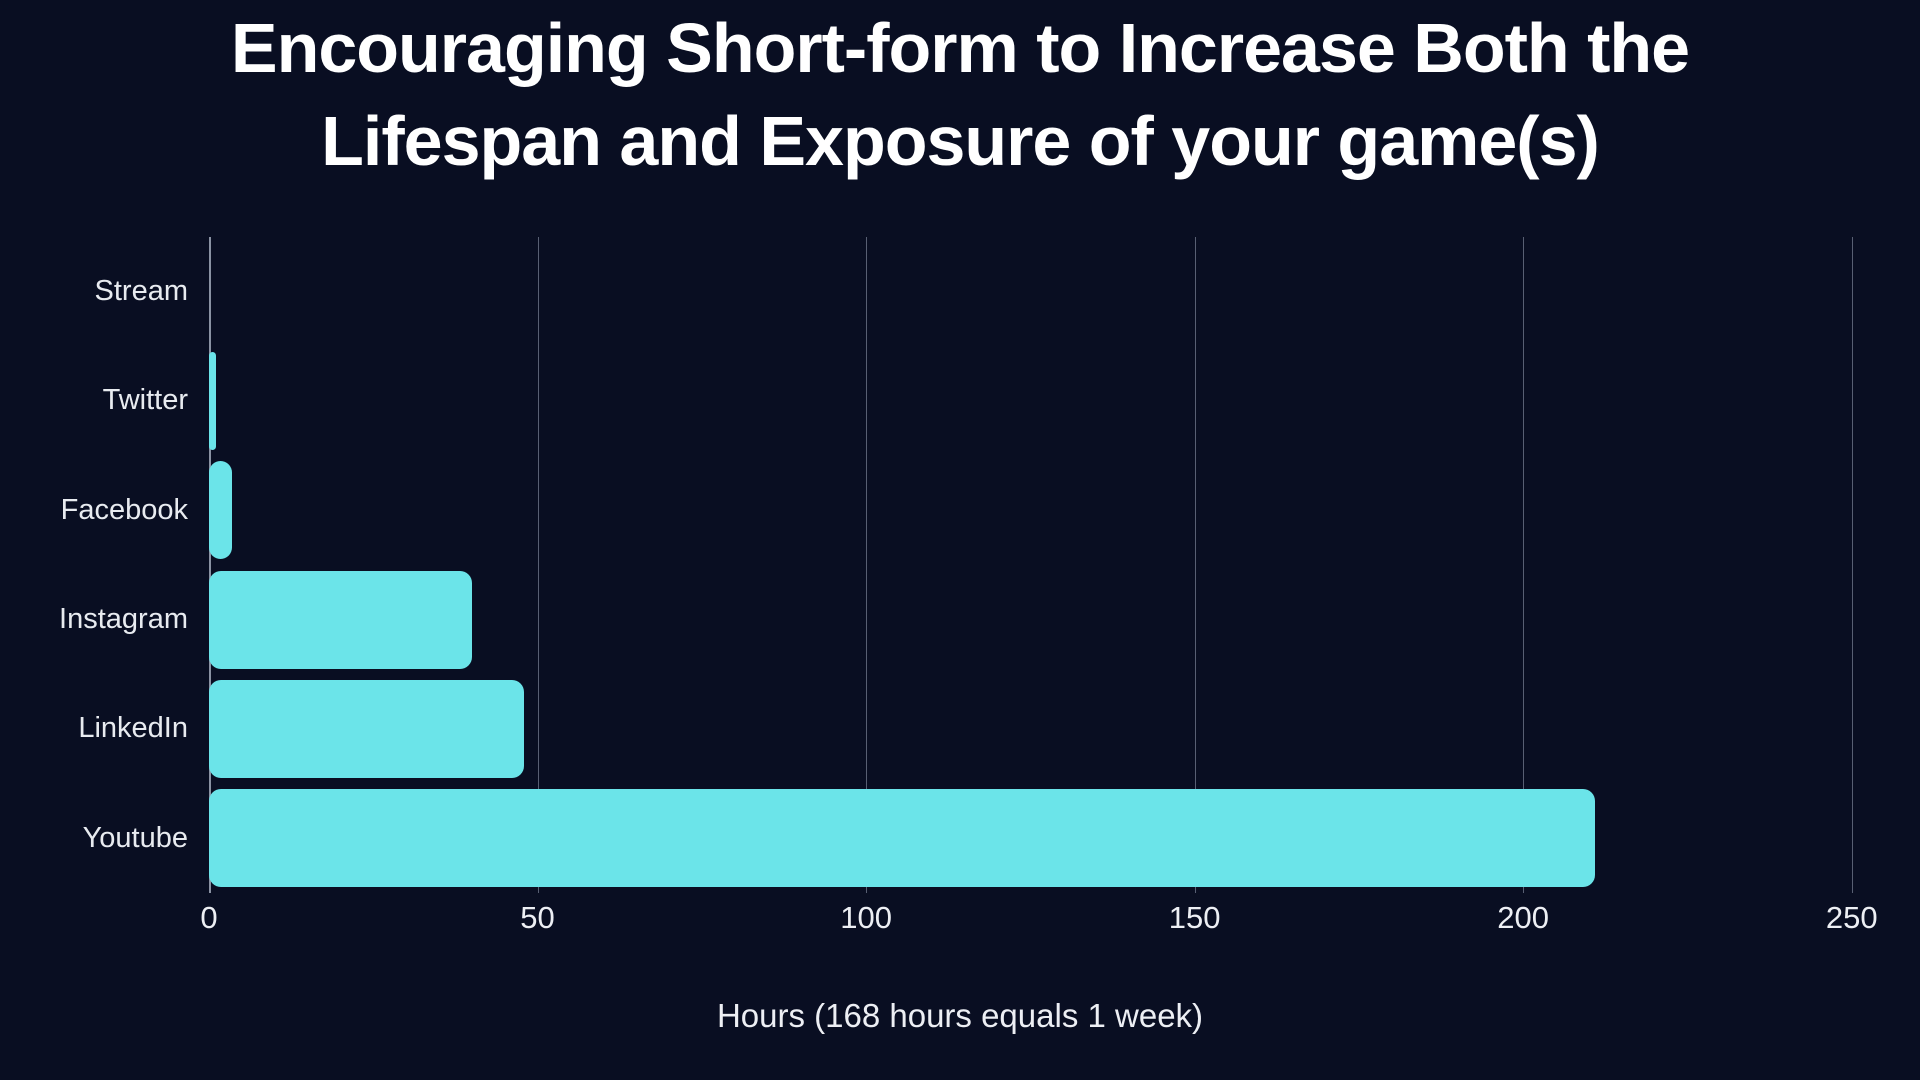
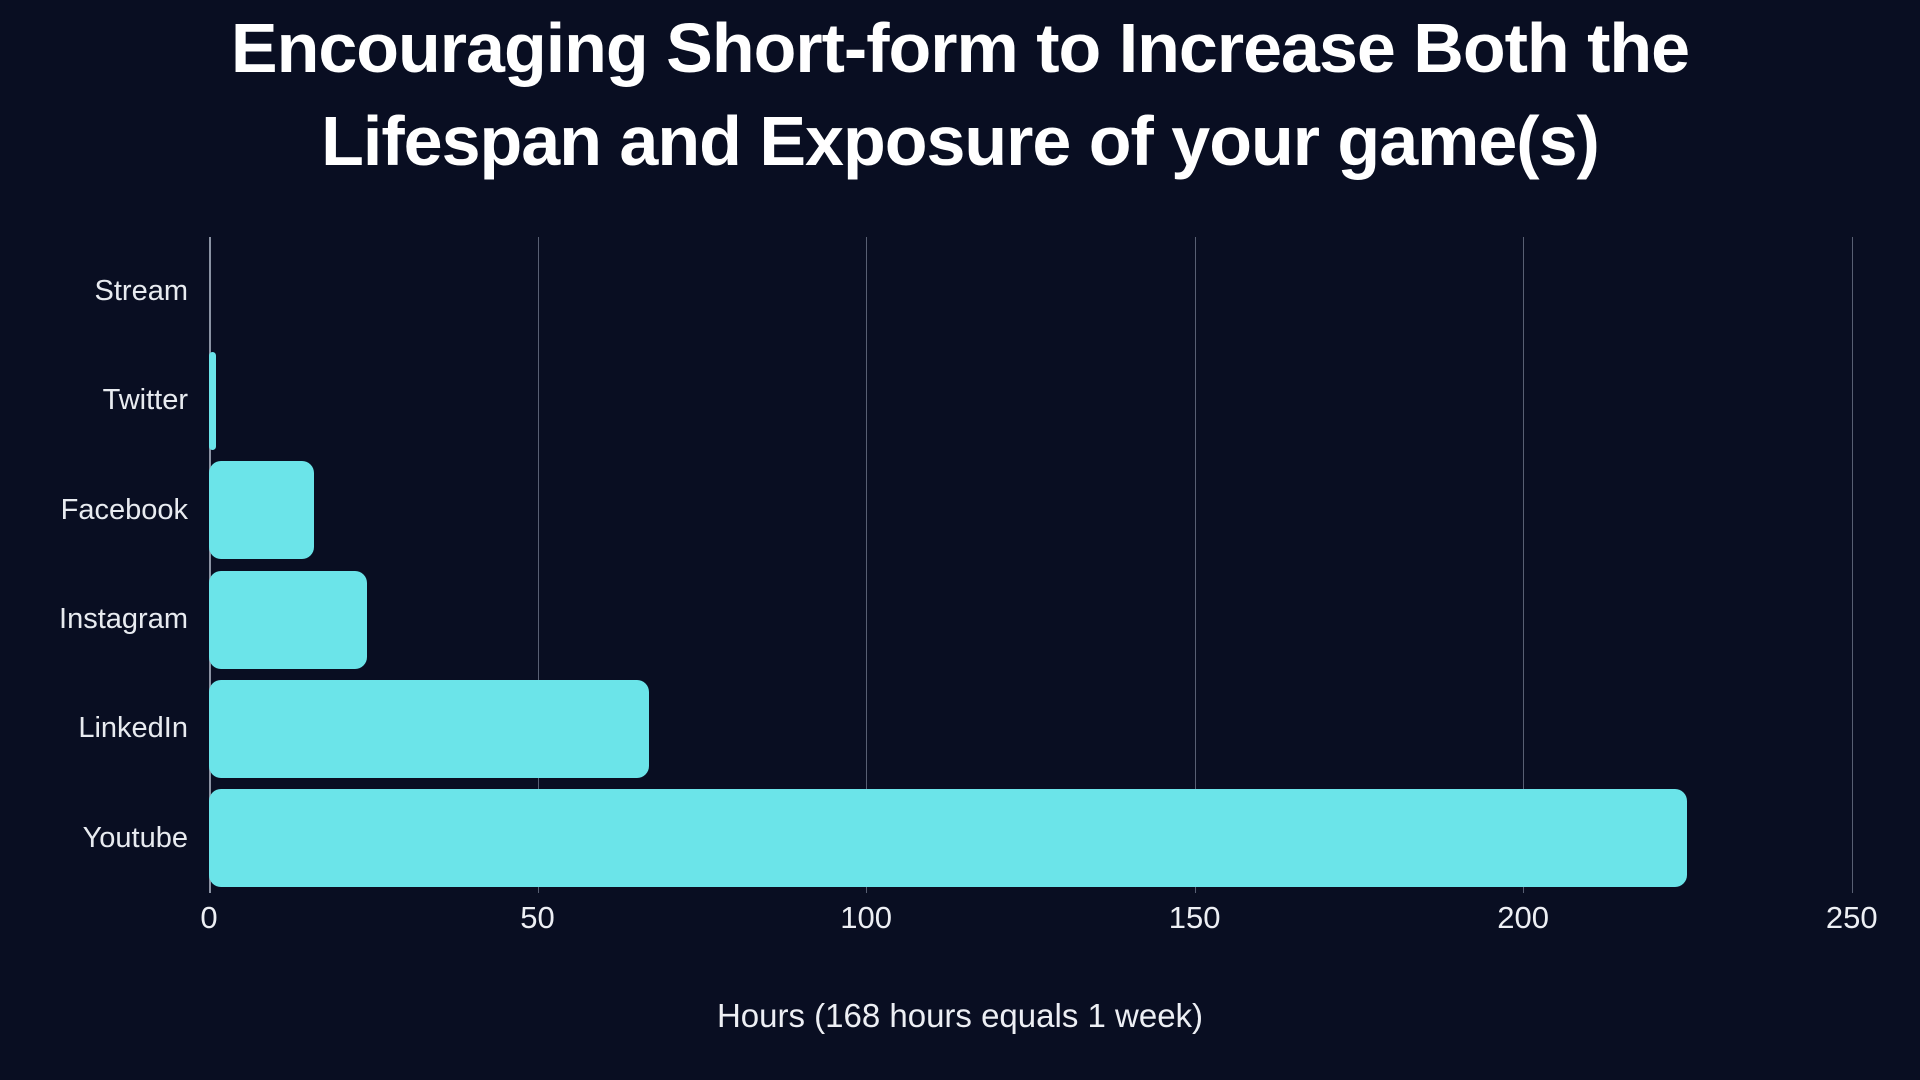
Facebook: 4 -> 16
Instagram: 40 -> 24
LinkedIn: 48 -> 67
Youtube: 211 -> 225
